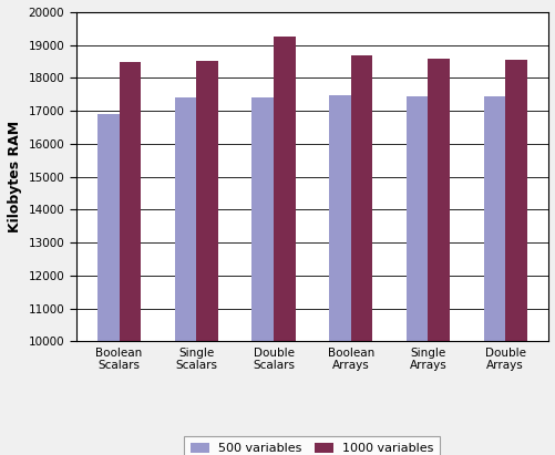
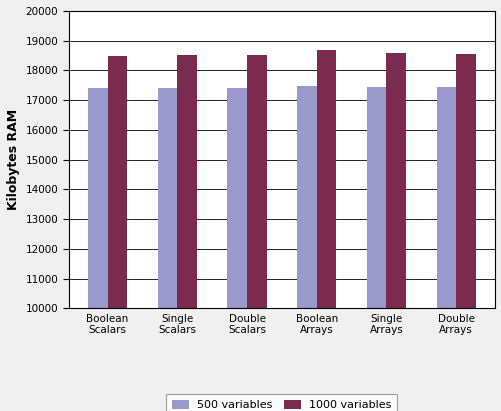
500 variables/Boolean Scalars: 16900 -> 17400
1000 variables/Double Scalars: 19250 -> 18520
